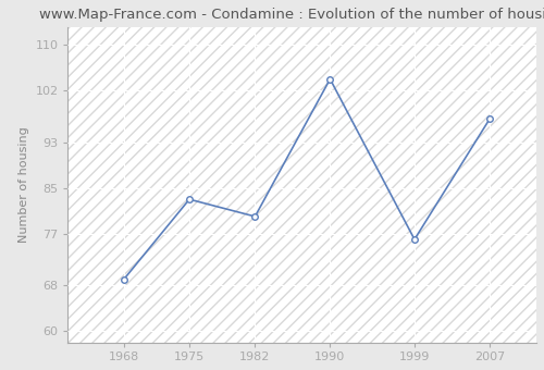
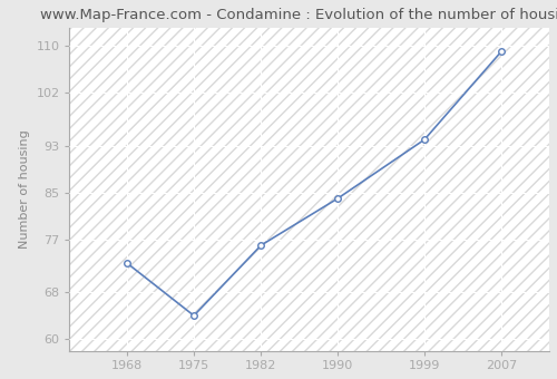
1968: 69 -> 73
1975: 83 -> 64
1982: 80 -> 76
1990: 104 -> 84
1999: 76 -> 94
2007: 97 -> 109
